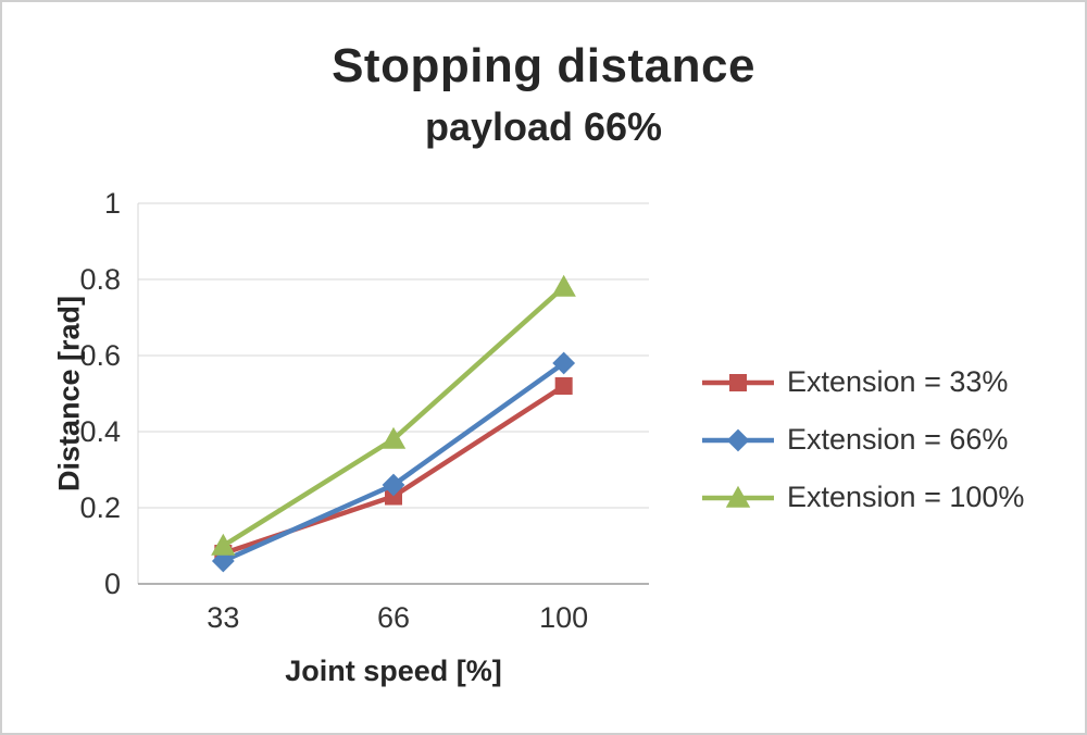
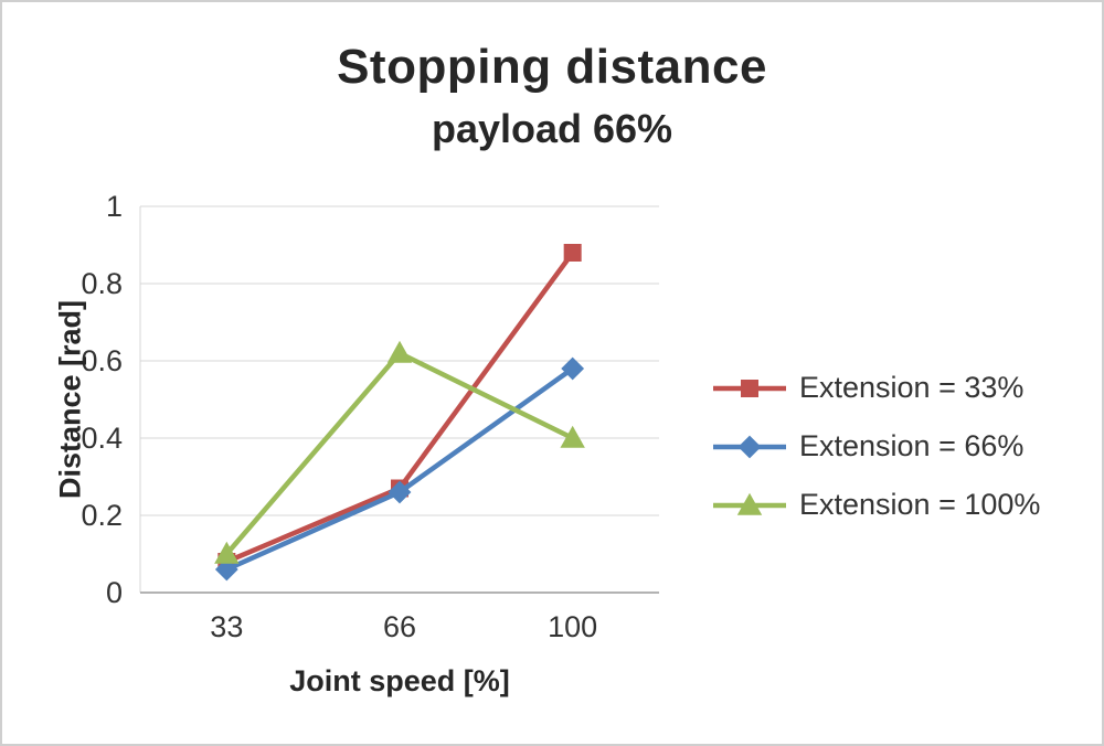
Extension = 33%/66: 0.23 -> 0.27
Extension = 100%/66: 0.38 -> 0.62
Extension = 33%/100: 0.52 -> 0.88
Extension = 100%/100: 0.78 -> 0.40
